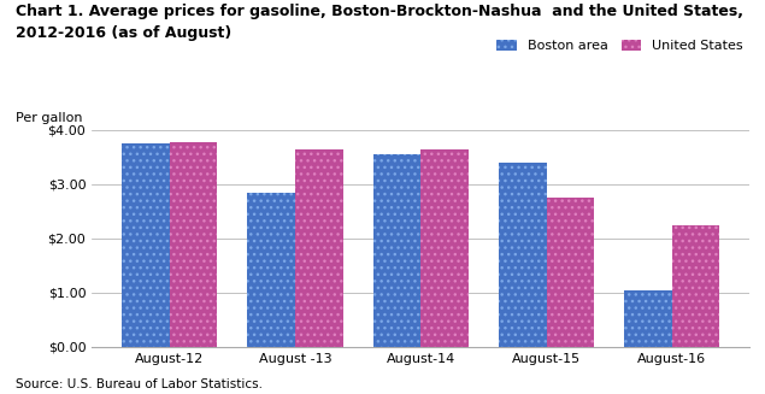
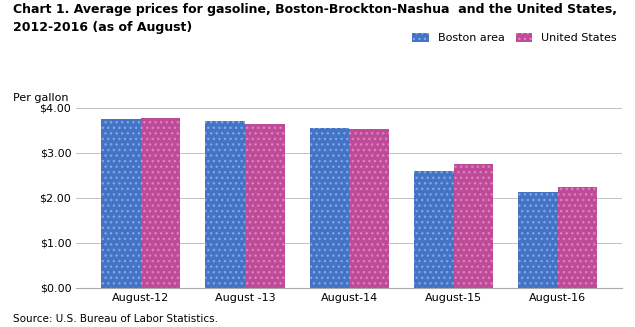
Boston area/August -13: $2.85 -> $3.70
United States/August-14: $3.65 -> $3.52
Boston area/August-15: $3.40 -> $2.60
Boston area/August-16: $1.05 -> $2.12
